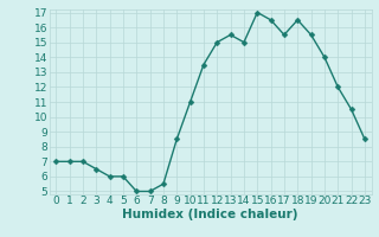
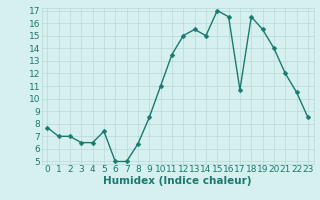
0: 7.0 -> 7.7
4: 6.0 -> 6.5
5: 6.0 -> 7.4
8: 5.5 -> 6.4
17: 15.5 -> 10.7
